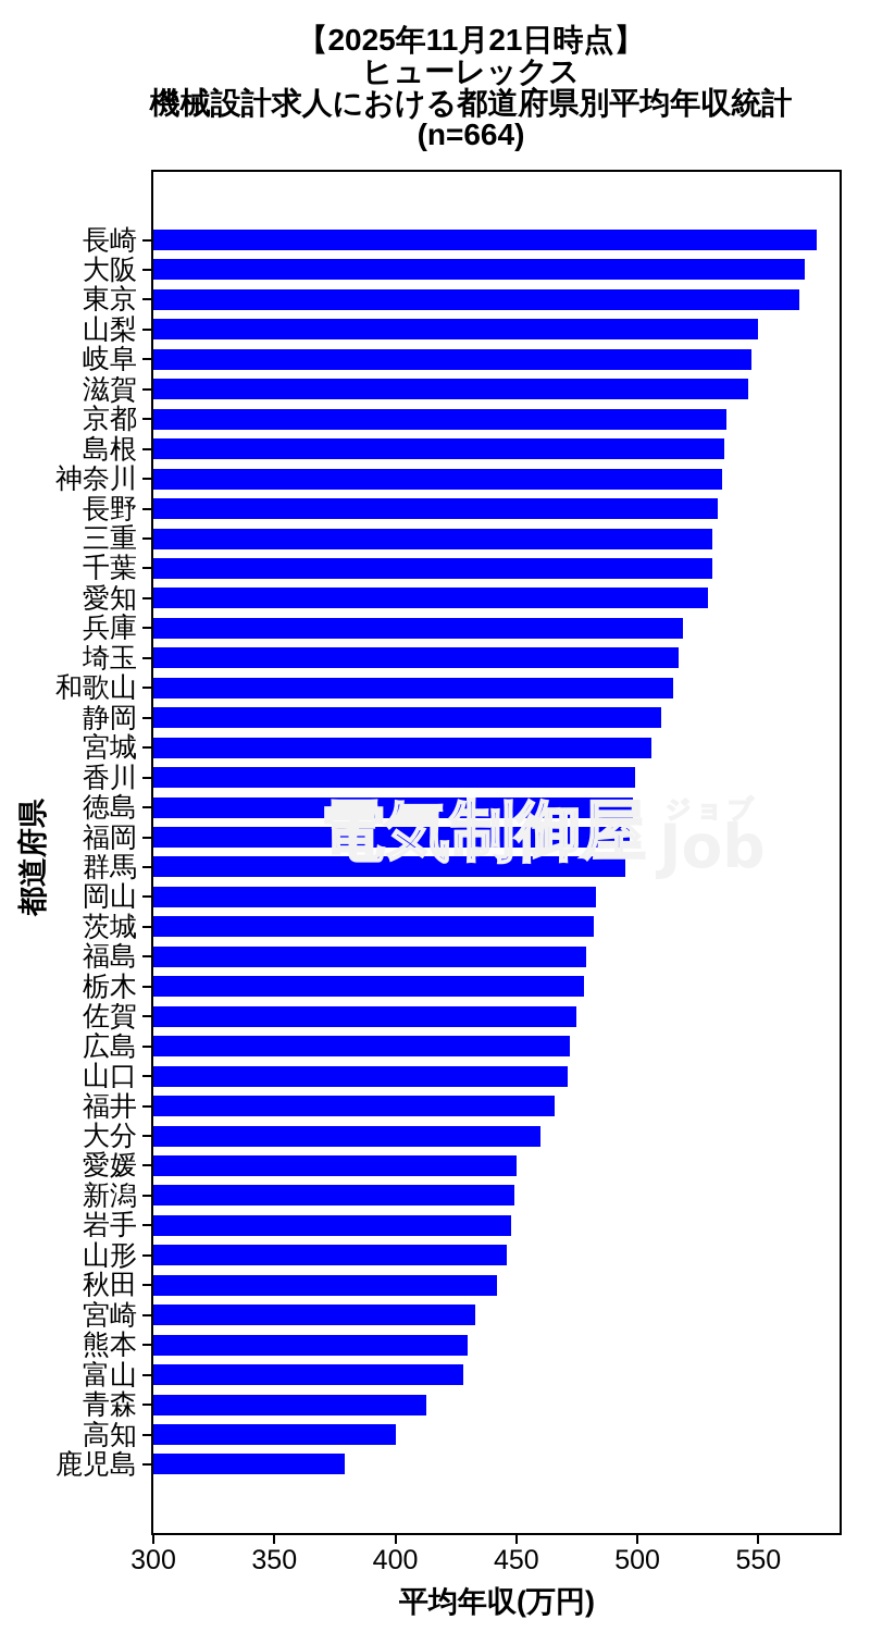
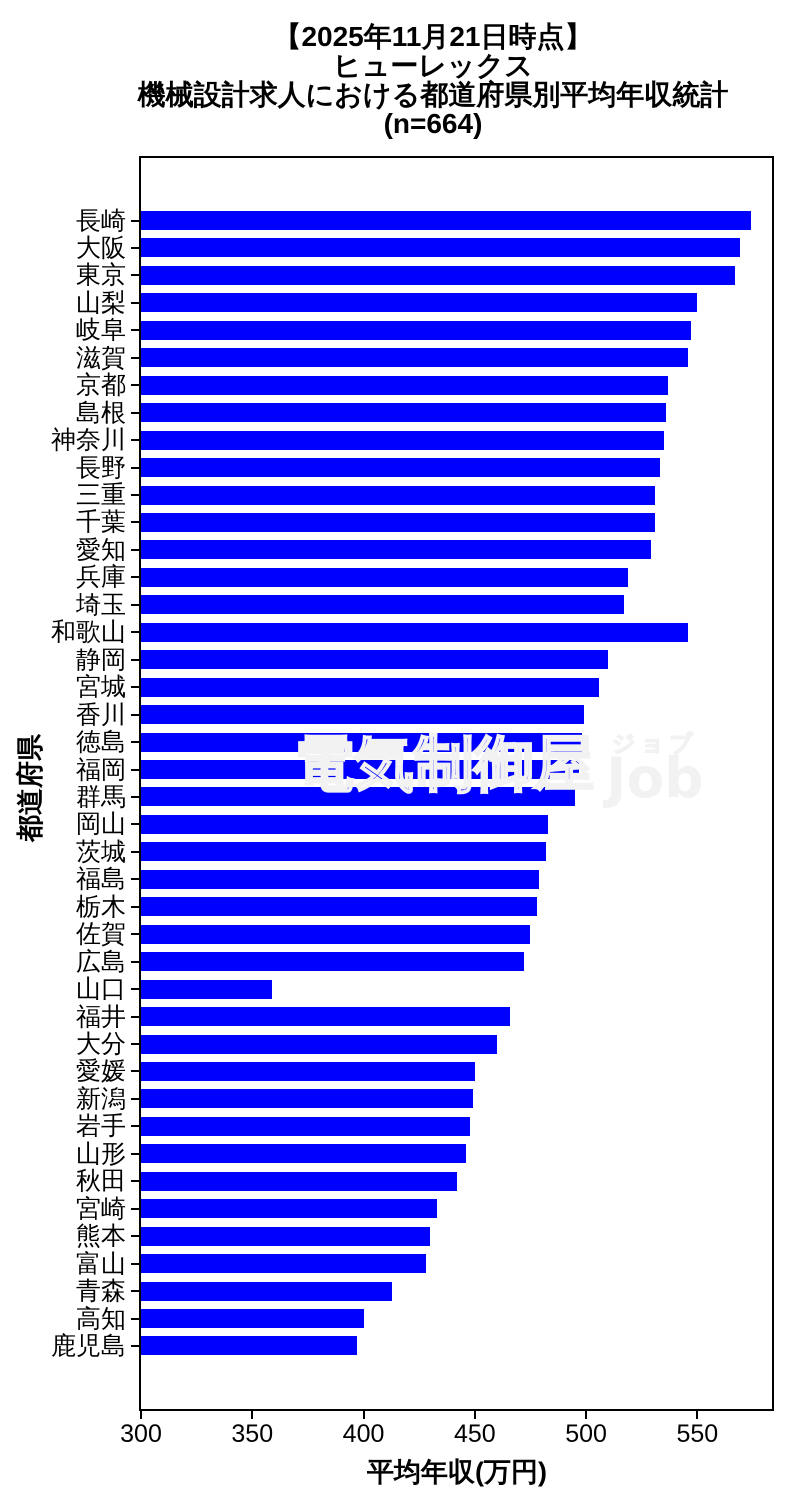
和歌山: 515 -> 546
山口: 471 -> 359
鹿児島: 379 -> 397
